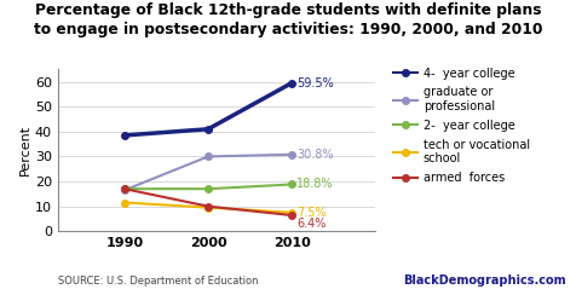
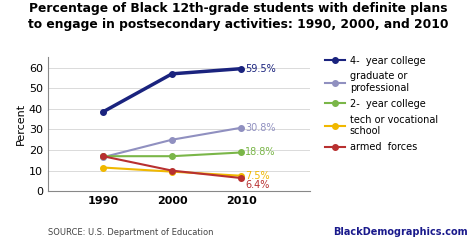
4- year college/2000: 41.0 -> 57.0
graduate or professional/2000: 30.0 -> 25.0
